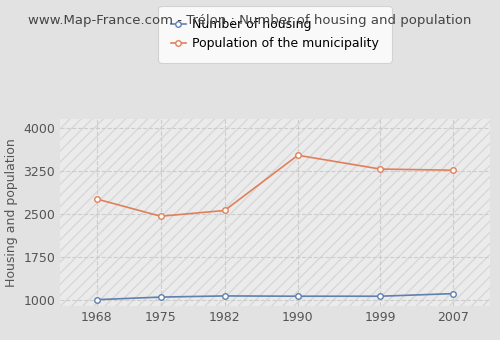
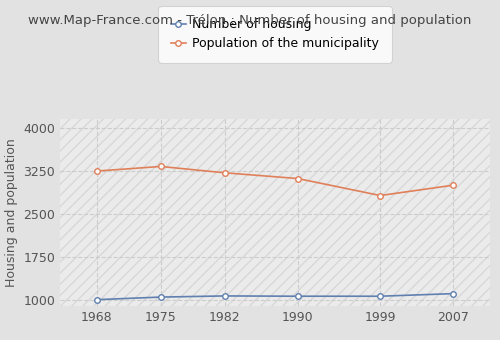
Population of the municipality/1968: 2760 -> 3240
Population of the municipality/1975: 2460 -> 3320
Population of the municipality/1982: 2560 -> 3220
Population of the municipality/1990: 3520 -> 3120
Population of the municipality/1999: 3280 -> 2820
Population of the municipality/2007: 3260 -> 3000
